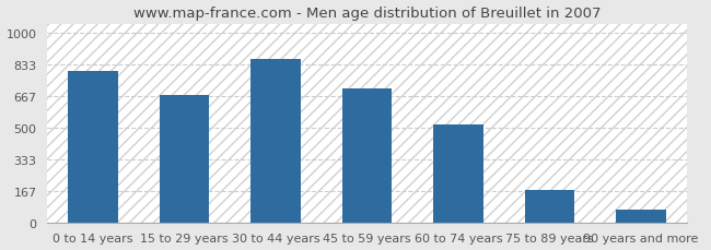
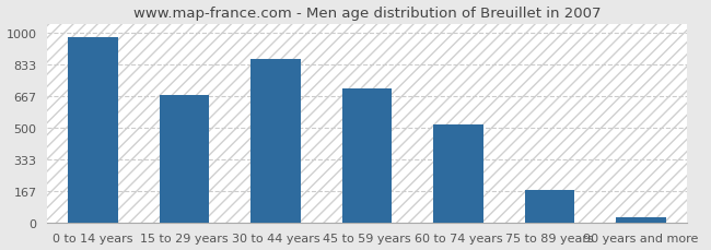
0 to 14 years: 800 -> 980
90 years and more: 70 -> 20
